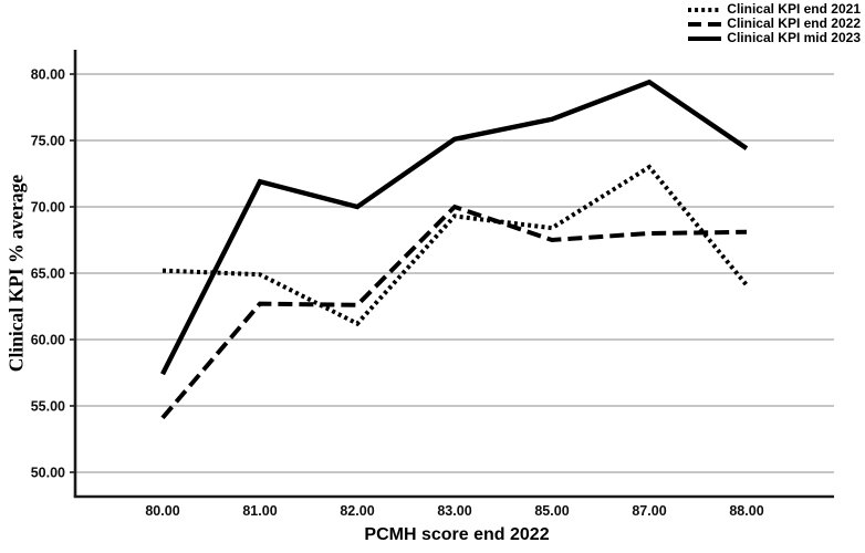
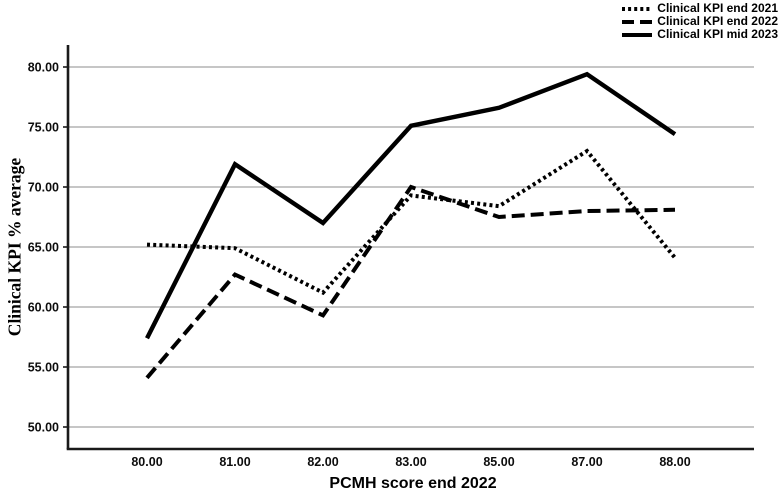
Clinical KPI end 2022/82.00: 62.6 -> 59.3
Clinical KPI mid 2023/82.00: 70.0 -> 67.0
